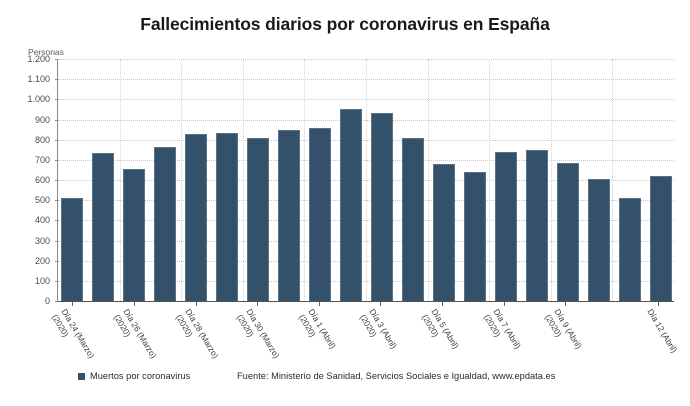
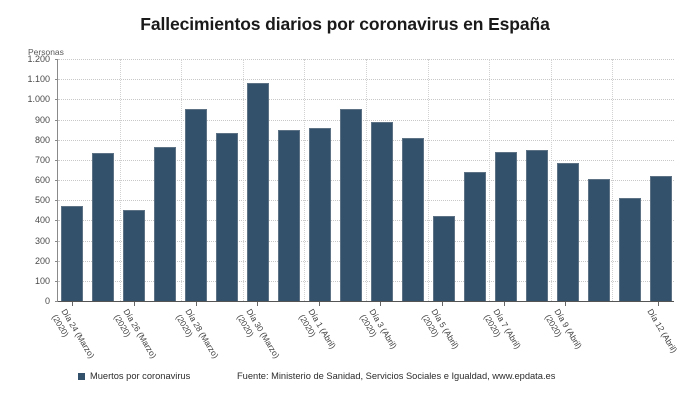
Día 24 (Marzo) (2020): 510 -> 470
Día 26 (Marzo) (2020): 660 -> 450
Día 28 (Marzo) (2020): 830 -> 950
Día 30 (Marzo) (2020): 810 -> 1080
Día 3 (Abril) (2020): 930 -> 890
Día 5 (Abril) (2020): 680 -> 420
